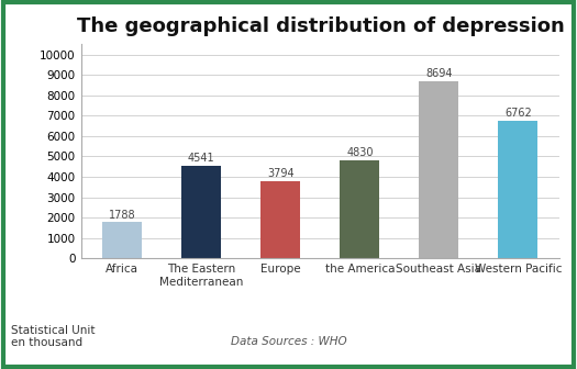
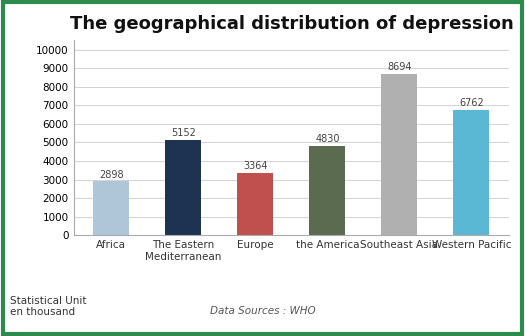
Africa: 1788 -> 2898
The Eastern Mediterranean: 4541 -> 5152
Europe: 3794 -> 3364
